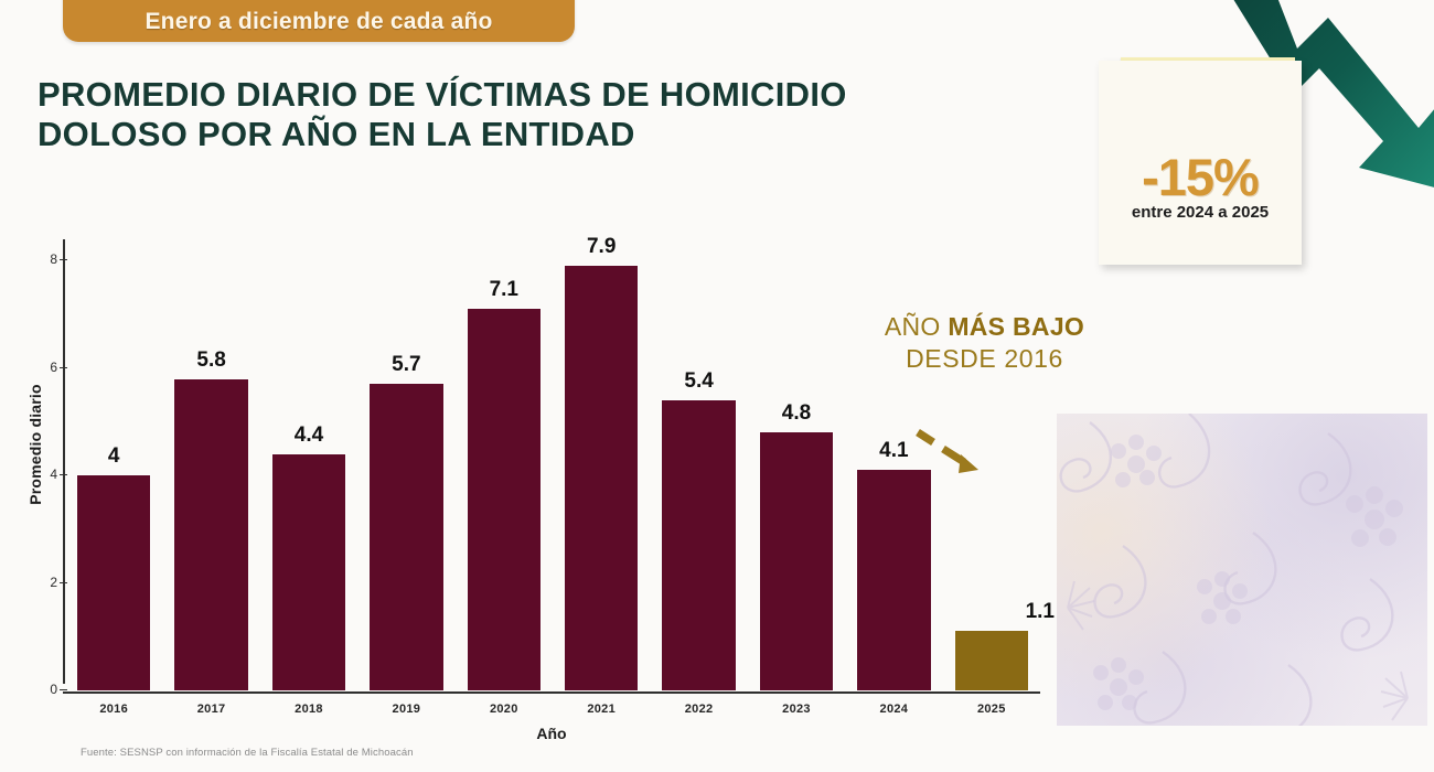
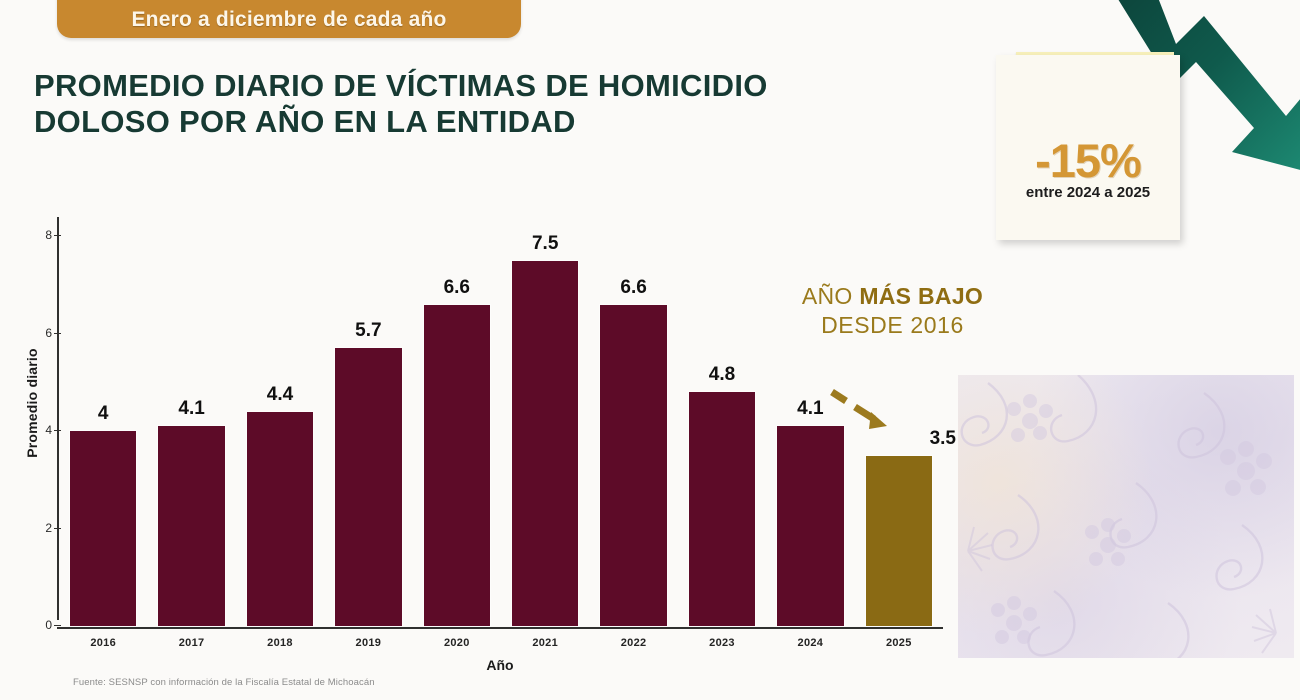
2017: 5.8 -> 4.1
2020: 7.1 -> 6.6
2021: 7.9 -> 7.5
2022: 5.4 -> 6.6
2025: 1.1 -> 3.5
